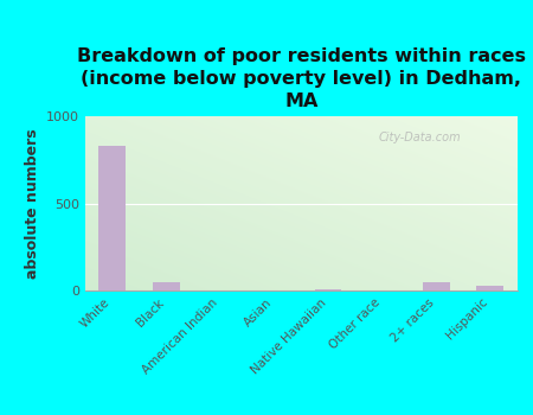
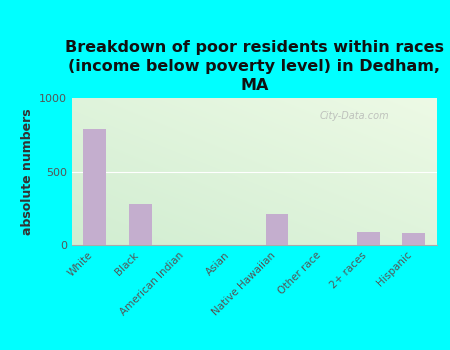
White: 830 -> 790
Black: 50 -> 280
Native Hawaiian: 10 -> 210
2+ races: 50 -> 90
Hispanic: 20 -> 80
